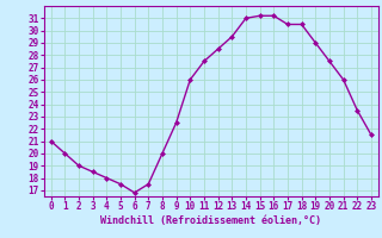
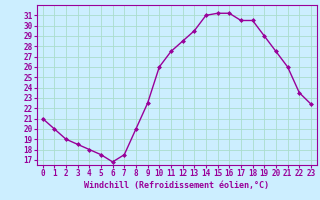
23: 21.5 -> 22.4
